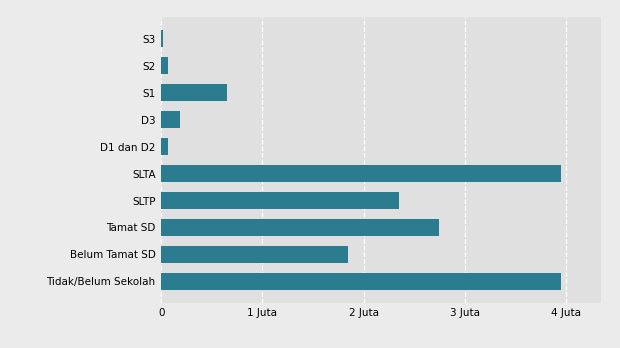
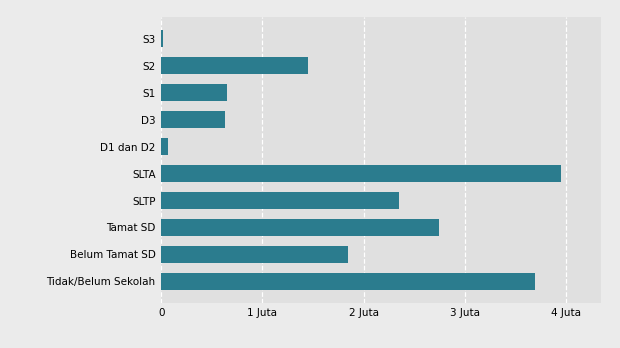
S2: 0.07 Juta -> 1.45 Juta
D3: 0.19 Juta -> 0.63 Juta
Tidak/Belum Sekolah: 3.95 Juta -> 3.69 Juta
